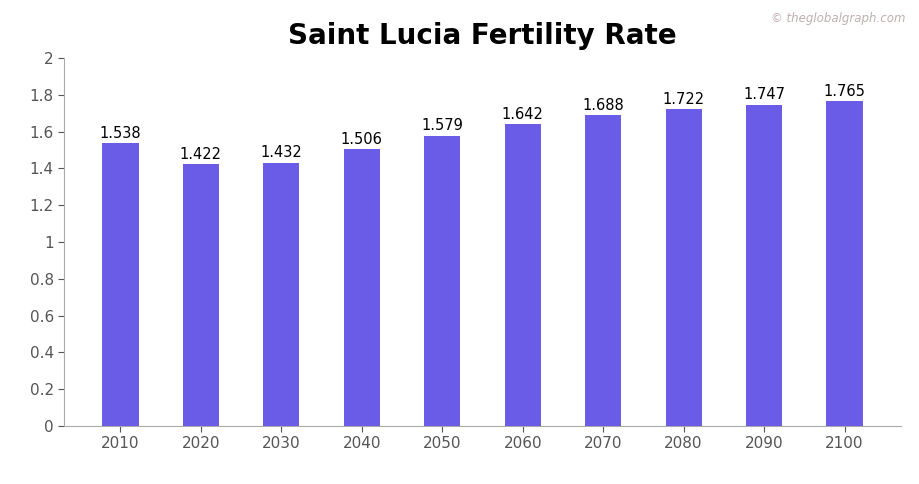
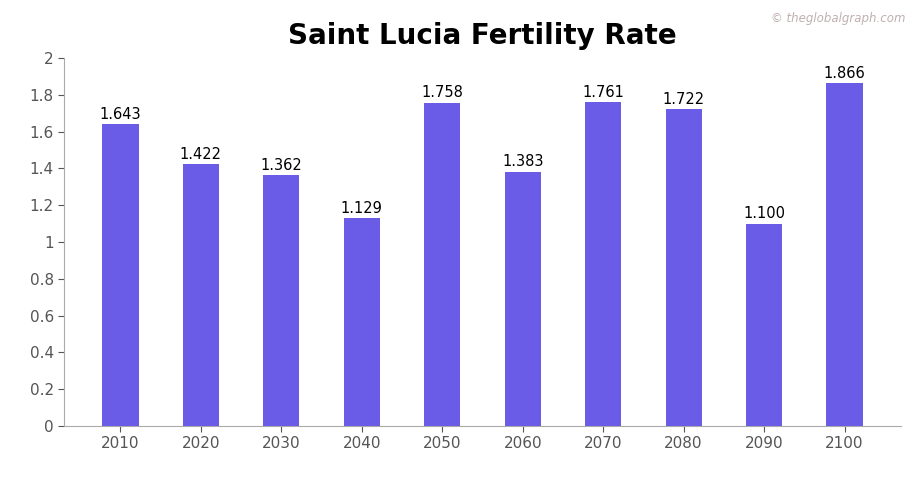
2010: 1.538 -> 1.643
2030: 1.432 -> 1.362
2040: 1.506 -> 1.129
2050: 1.579 -> 1.758
2060: 1.642 -> 1.383
2070: 1.688 -> 1.761
2090: 1.747 -> 1.100
2100: 1.765 -> 1.866
